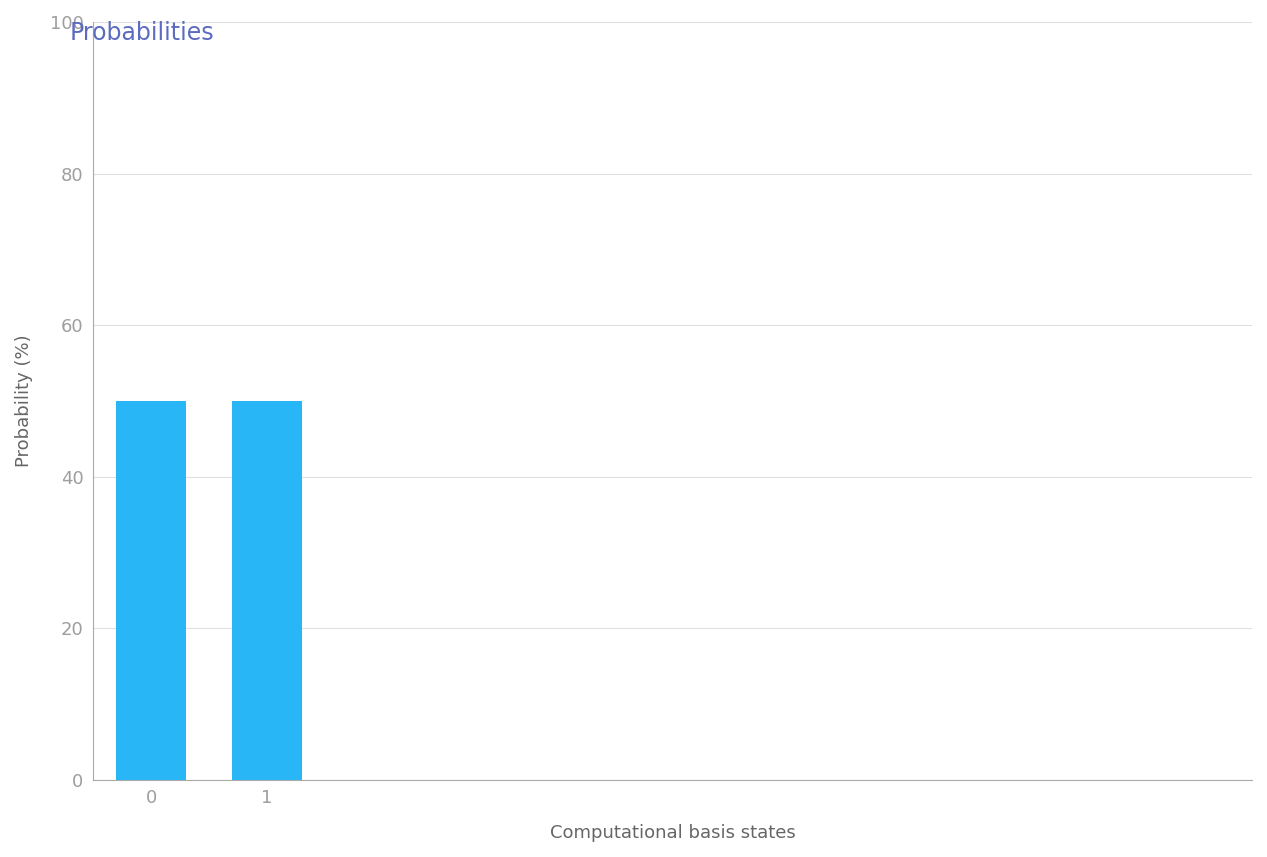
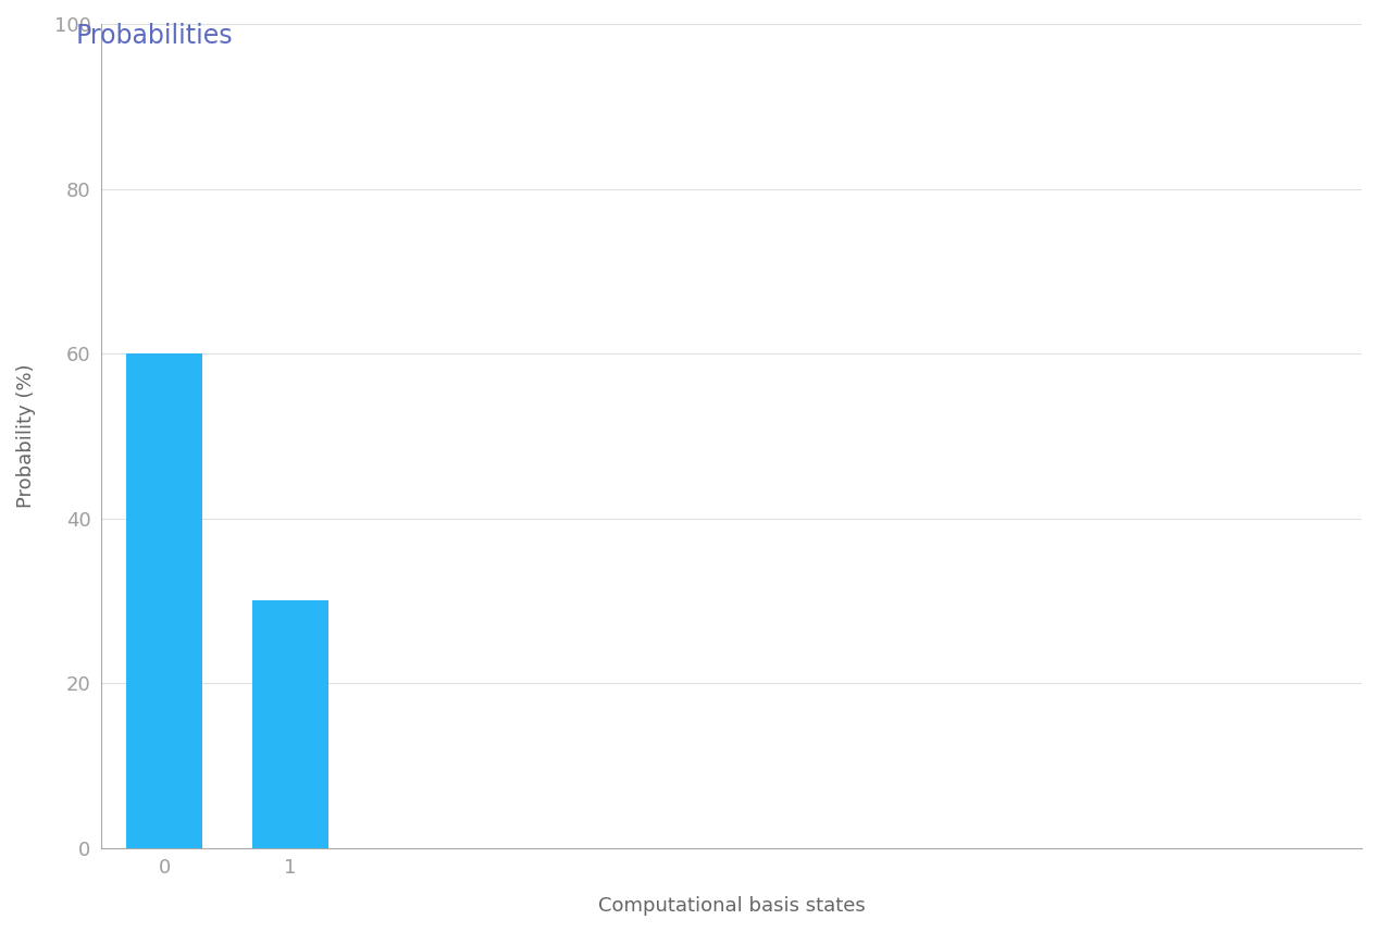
0: 50 -> 60
1: 50 -> 30
